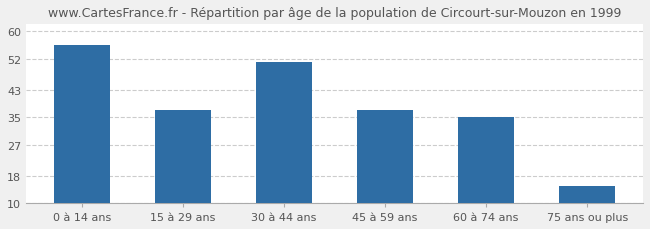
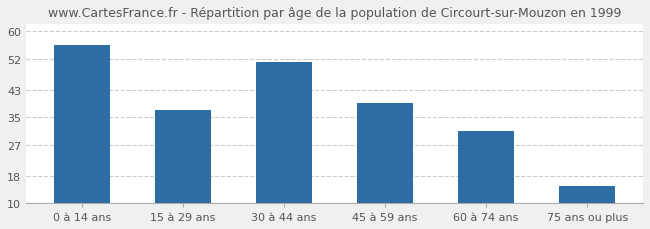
45 à 59 ans: 37 -> 39
60 à 74 ans: 35 -> 31
